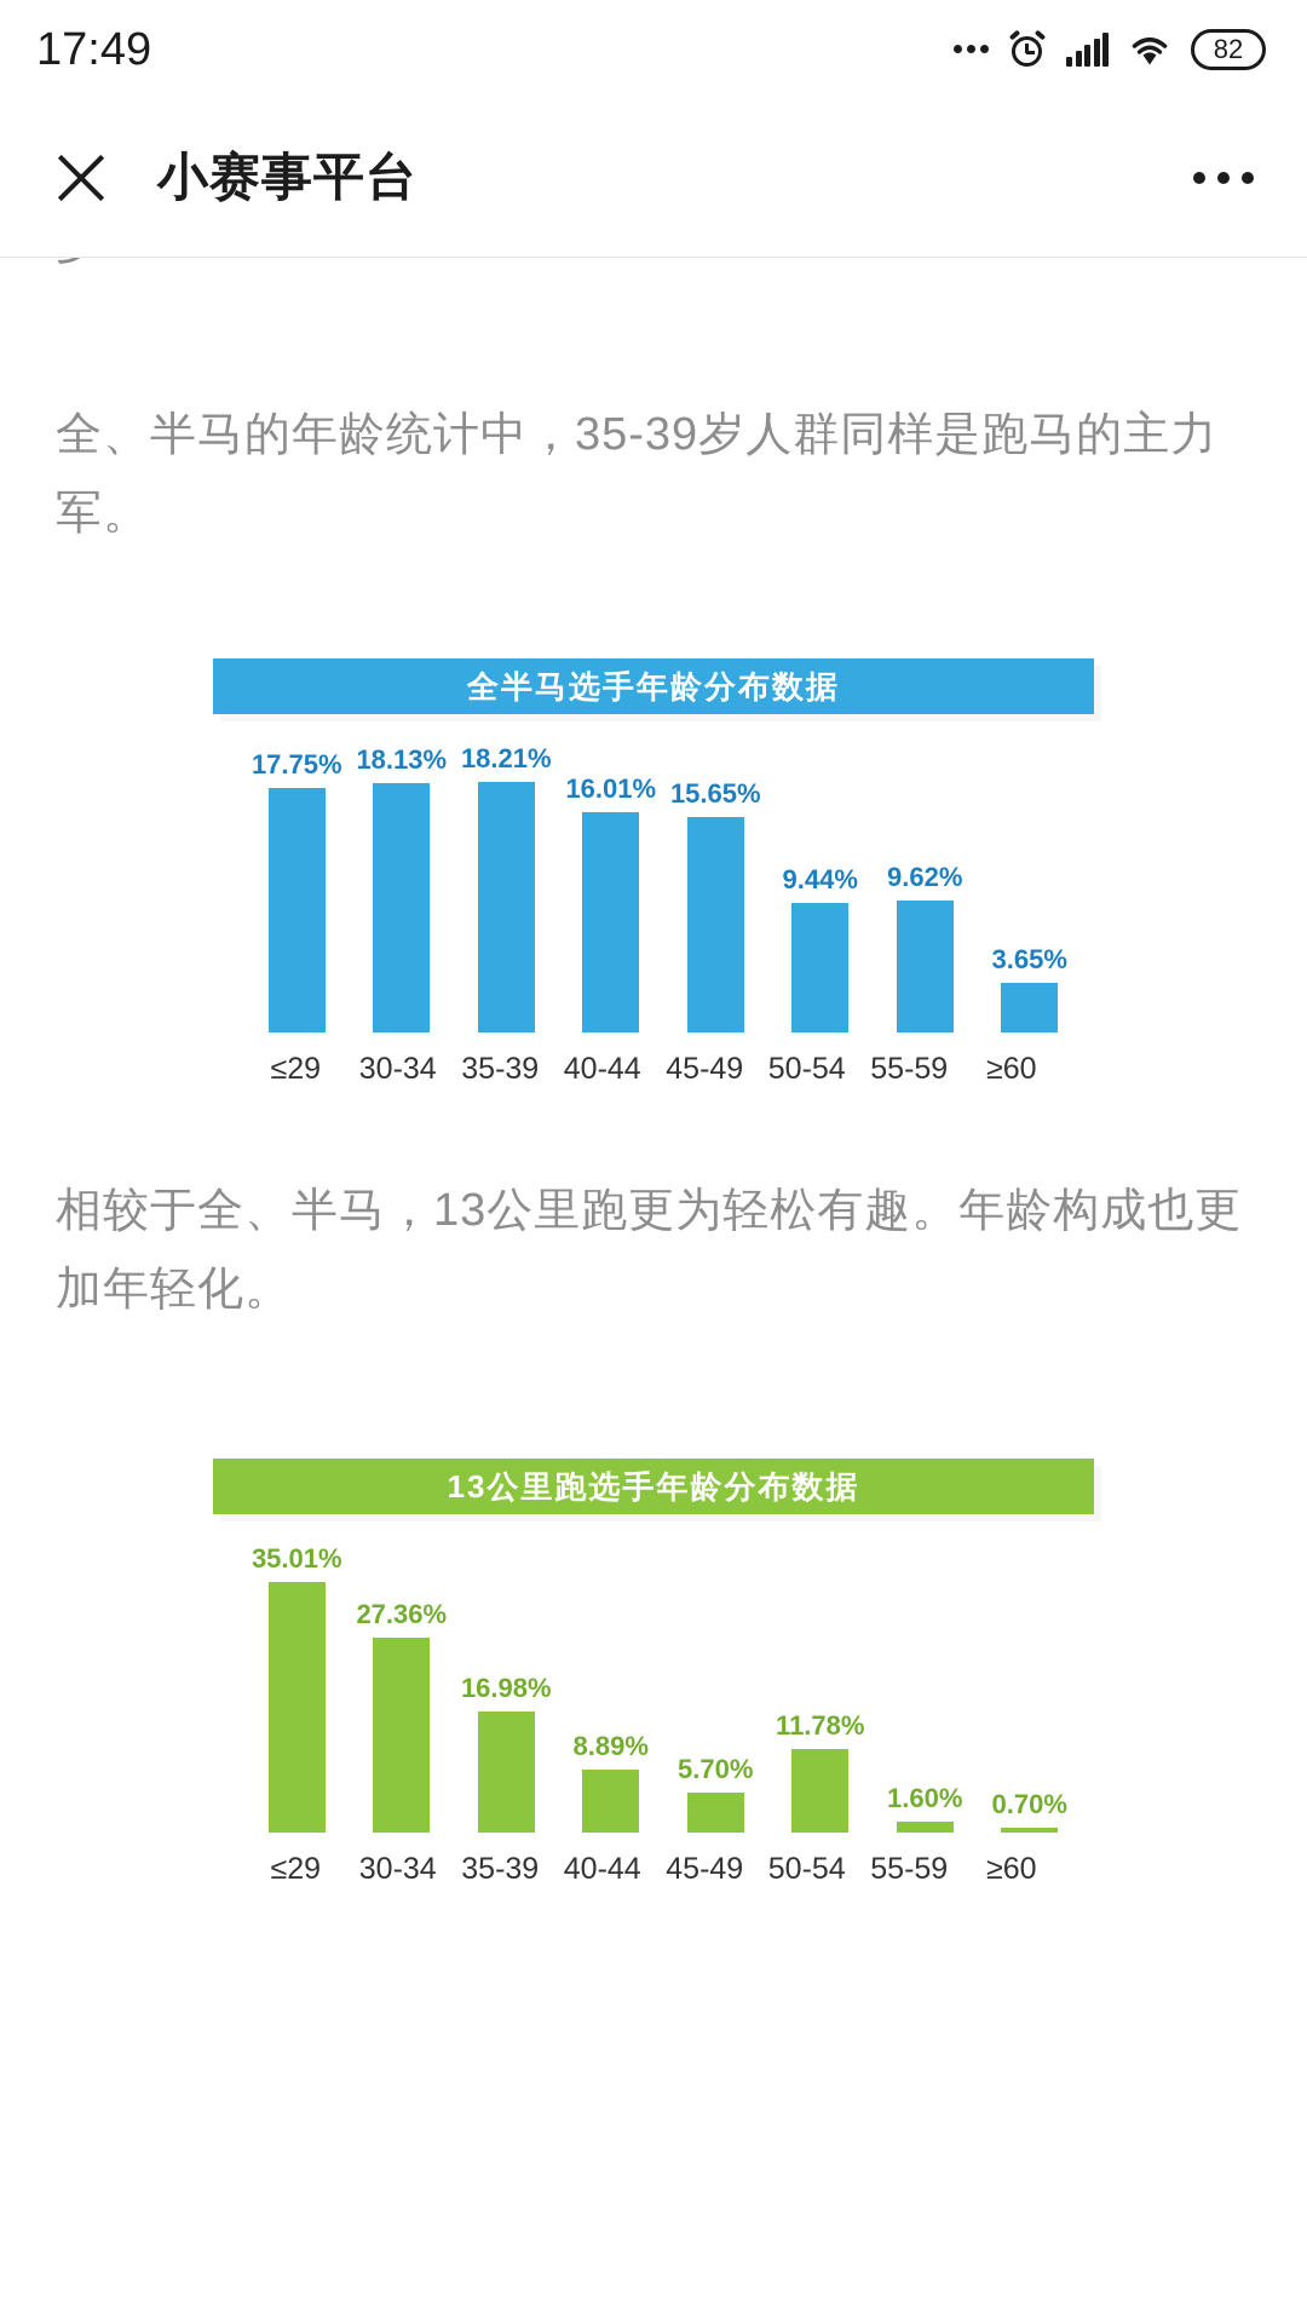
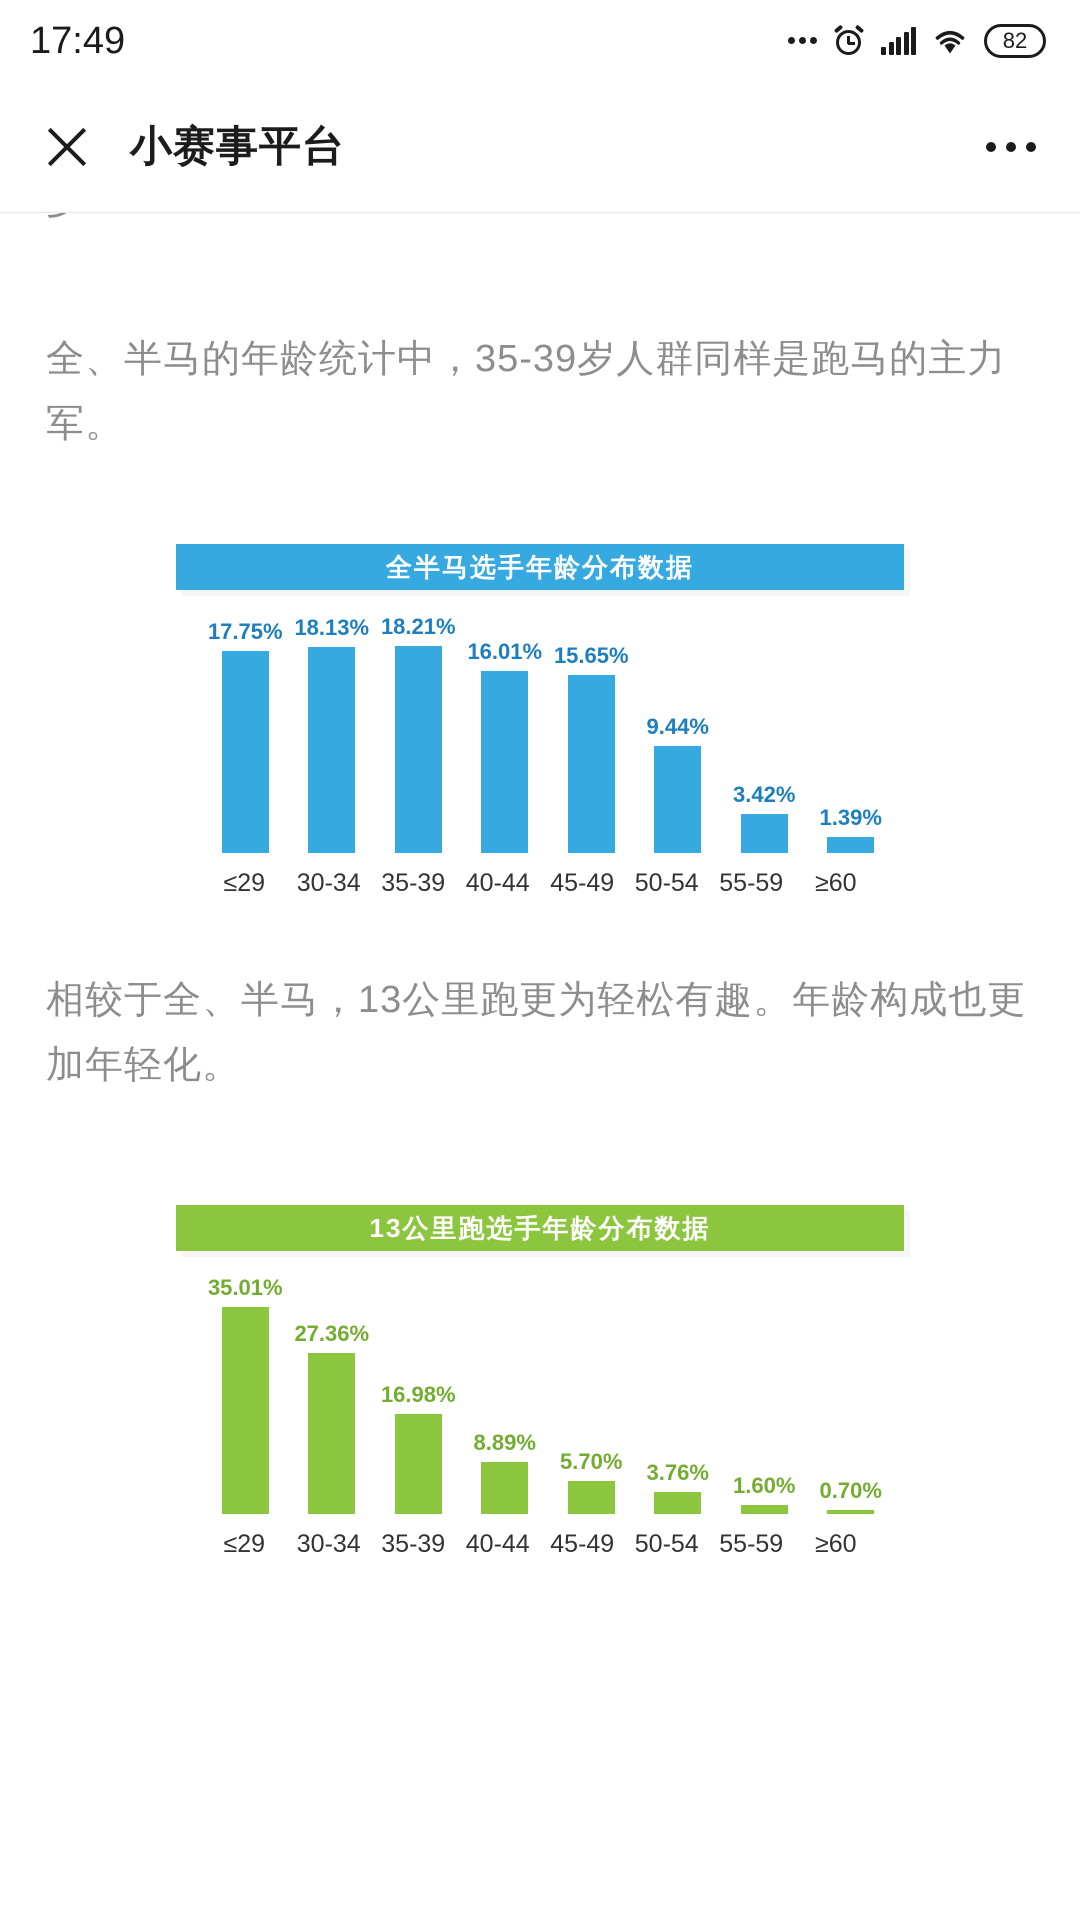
全半马选手年龄分布数据/55-59: 9.62% -> 3.42%
全半马选手年龄分布数据/≥60: 3.65% -> 1.39%
13公里跑选手年龄分布数据/50-54: 11.78% -> 3.76%
